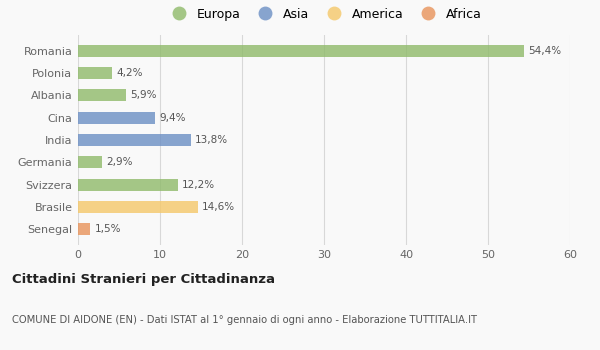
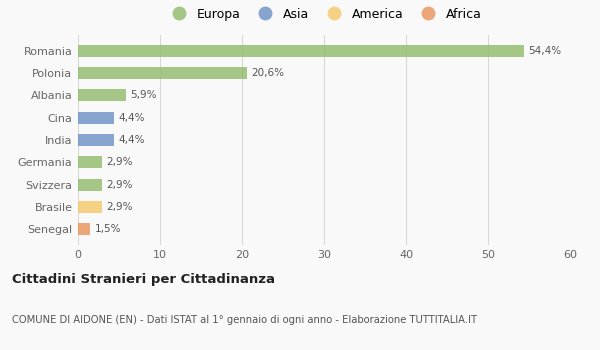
Polonia: 4,2% -> 20,6%
Cina: 9,4% -> 4,4%
India: 13,8% -> 4,4%
Svizzera: 12,2% -> 2,9%
Brasile: 14,6% -> 2,9%
